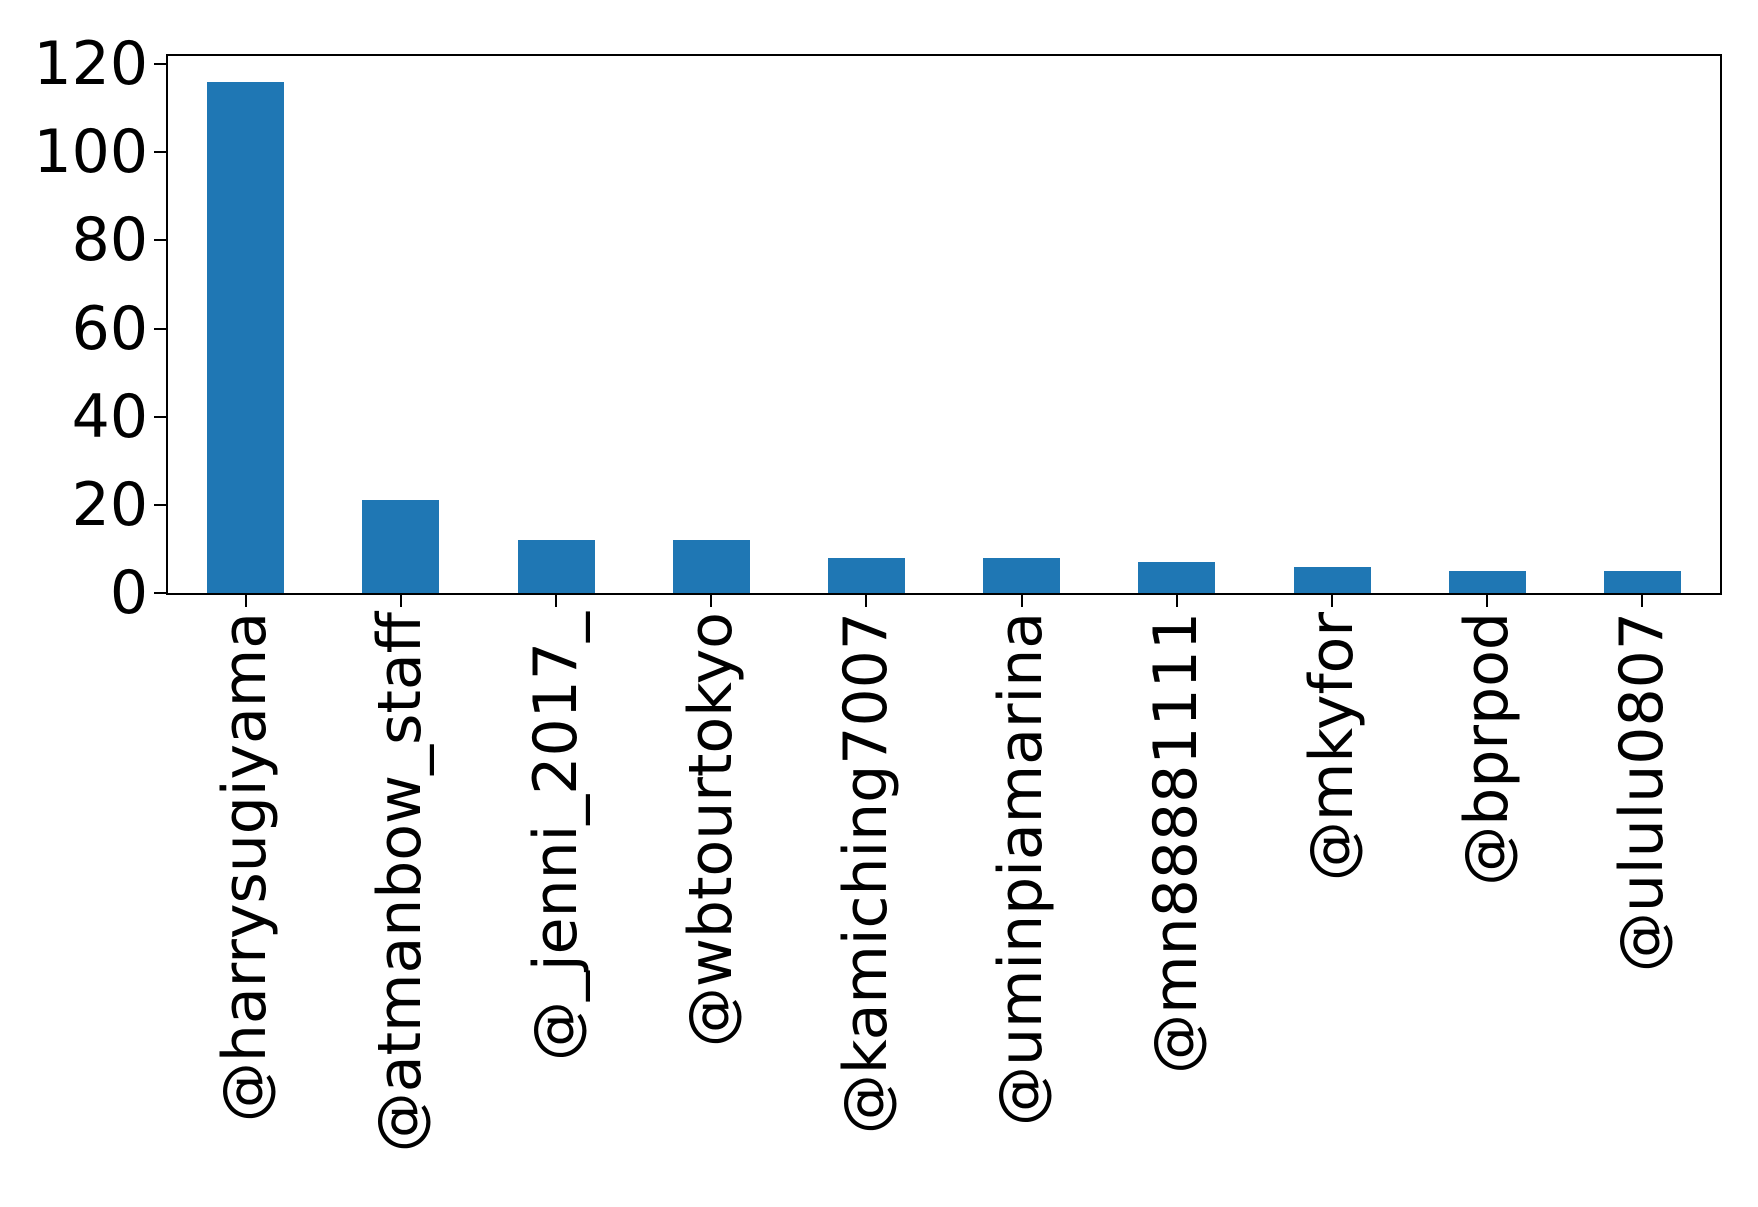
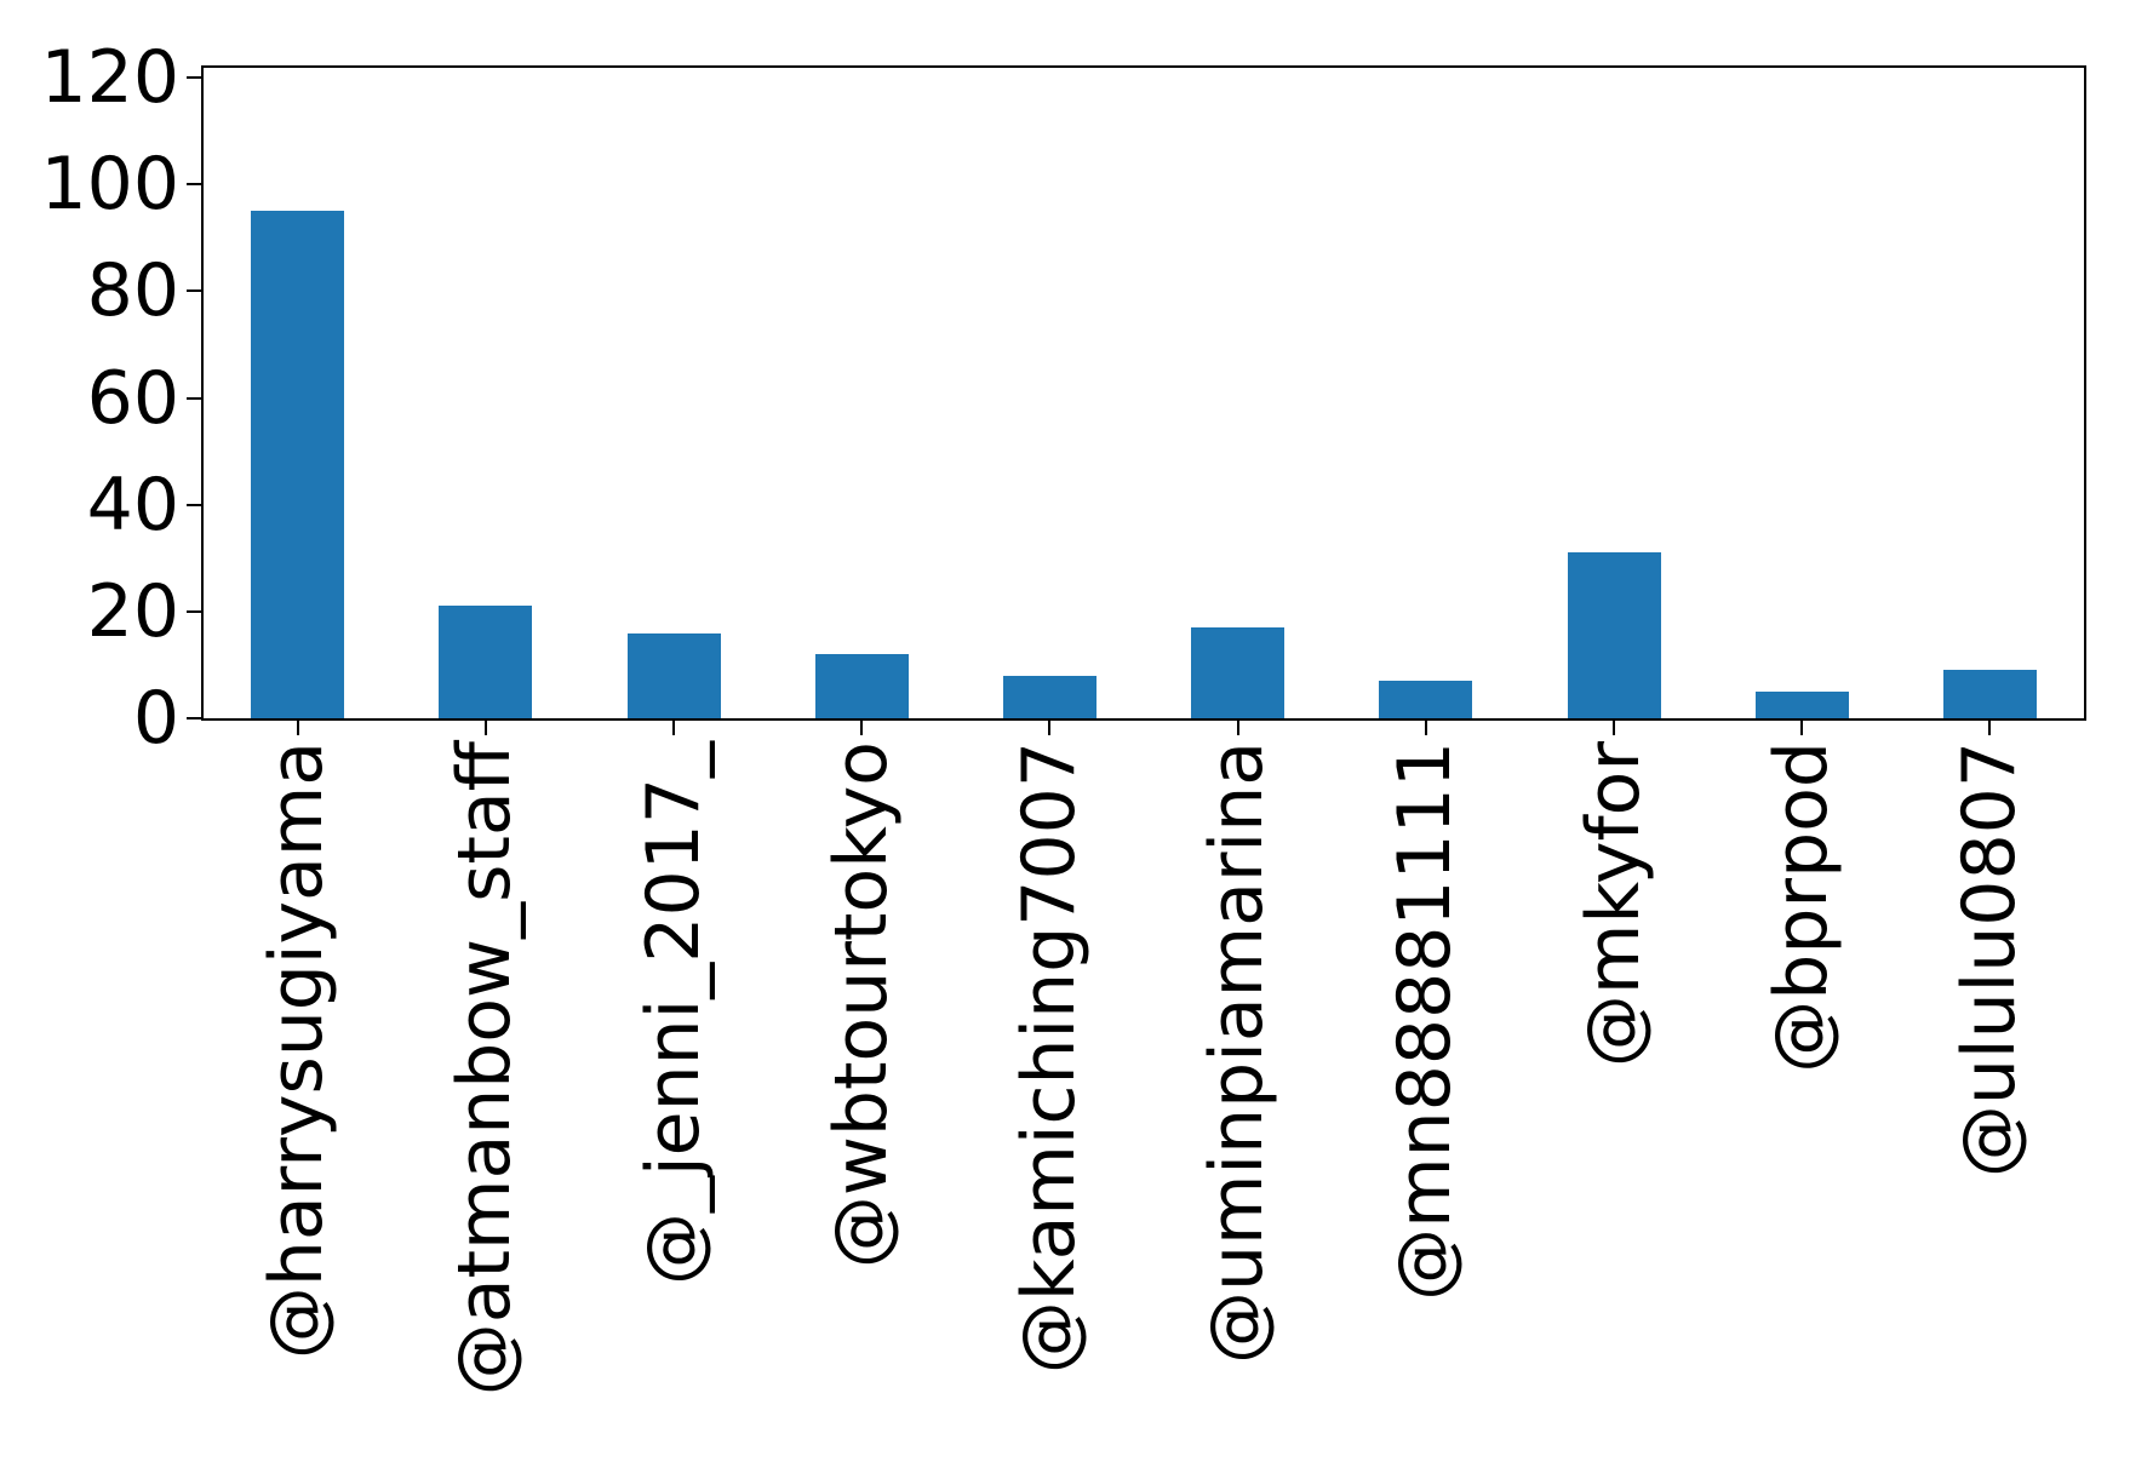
@harrysugiyama: 116 -> 95
@_jenni_2017_: 12 -> 16
@uminpiamarina: 8 -> 17
@mkyfor: 6 -> 31
@ululu0807: 5 -> 9
